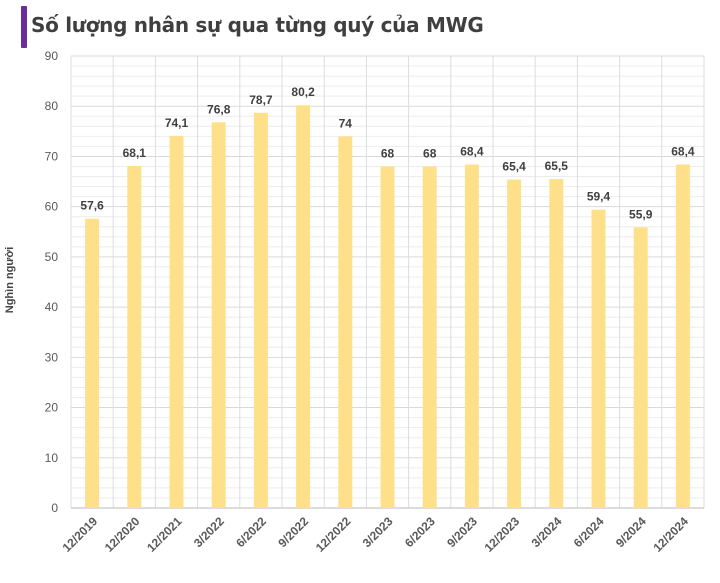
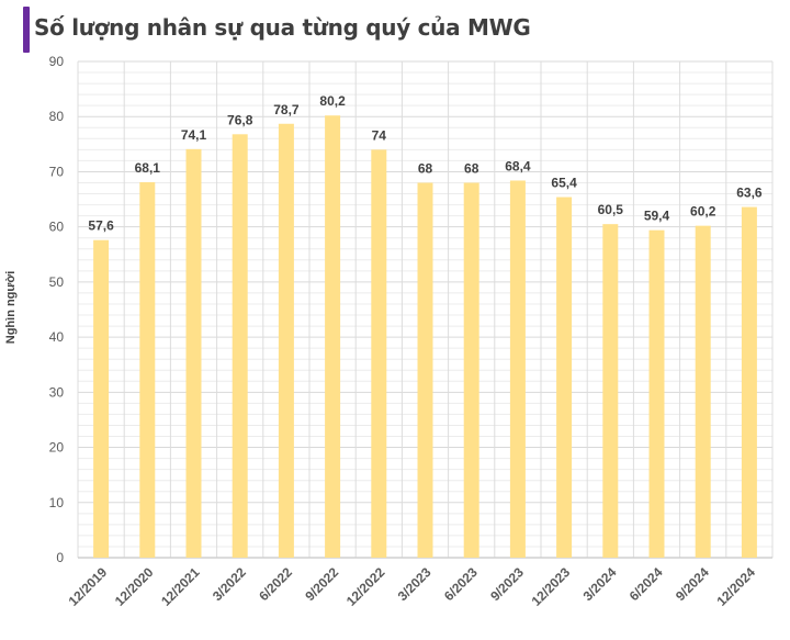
3/2024: 65,5 -> 60,5
9/2024: 55,9 -> 60,2
12/2024: 68,4 -> 63,6
